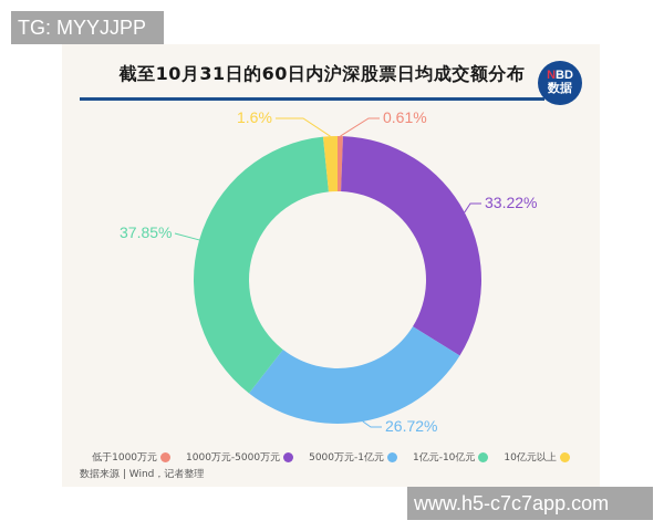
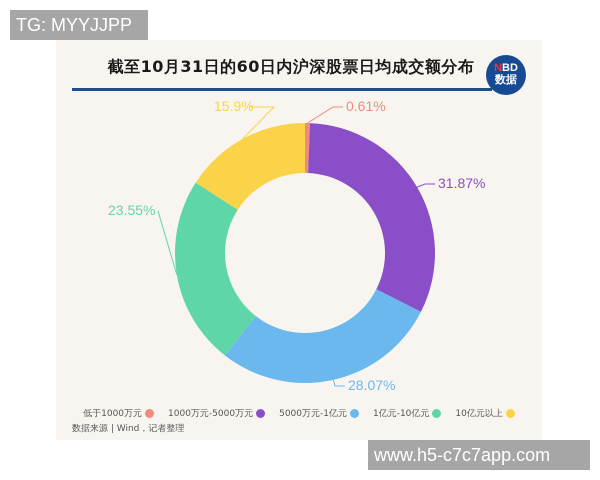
1000万元-5000万元: 33.22% -> 31.87%
5000万元-1亿元: 26.72% -> 28.07%
1亿元-10亿元: 37.85% -> 23.55%
10亿元以上: 1.6% -> 15.9%
